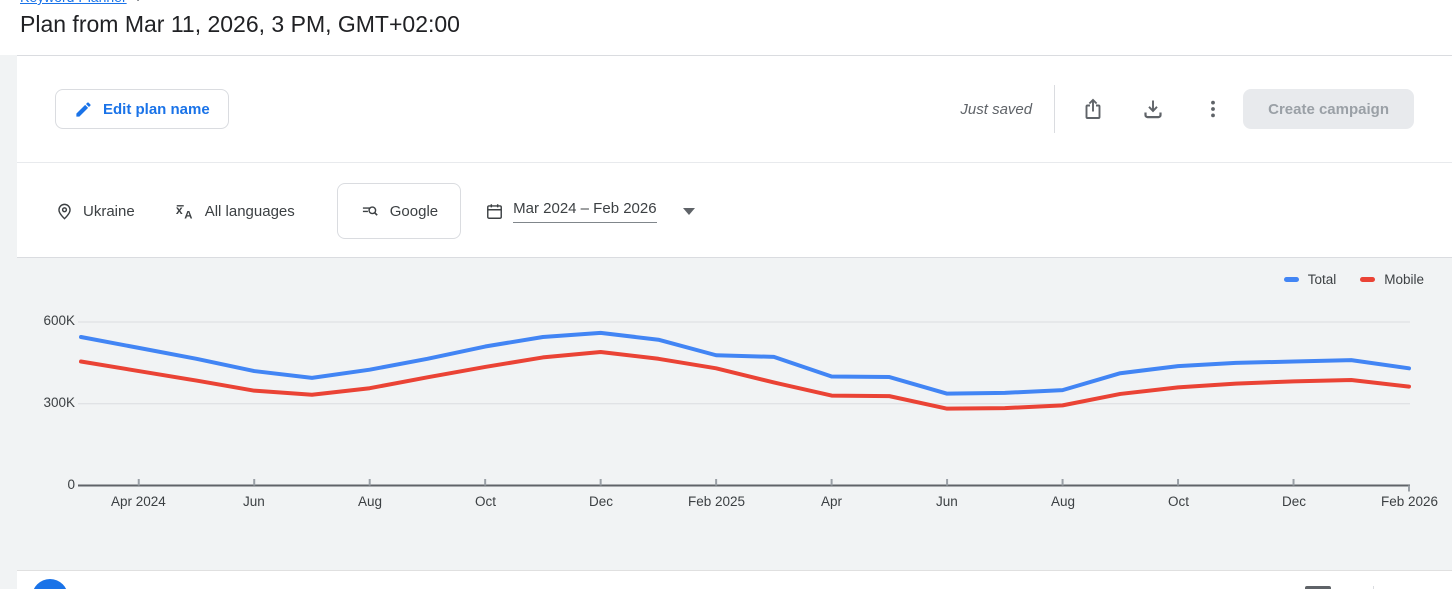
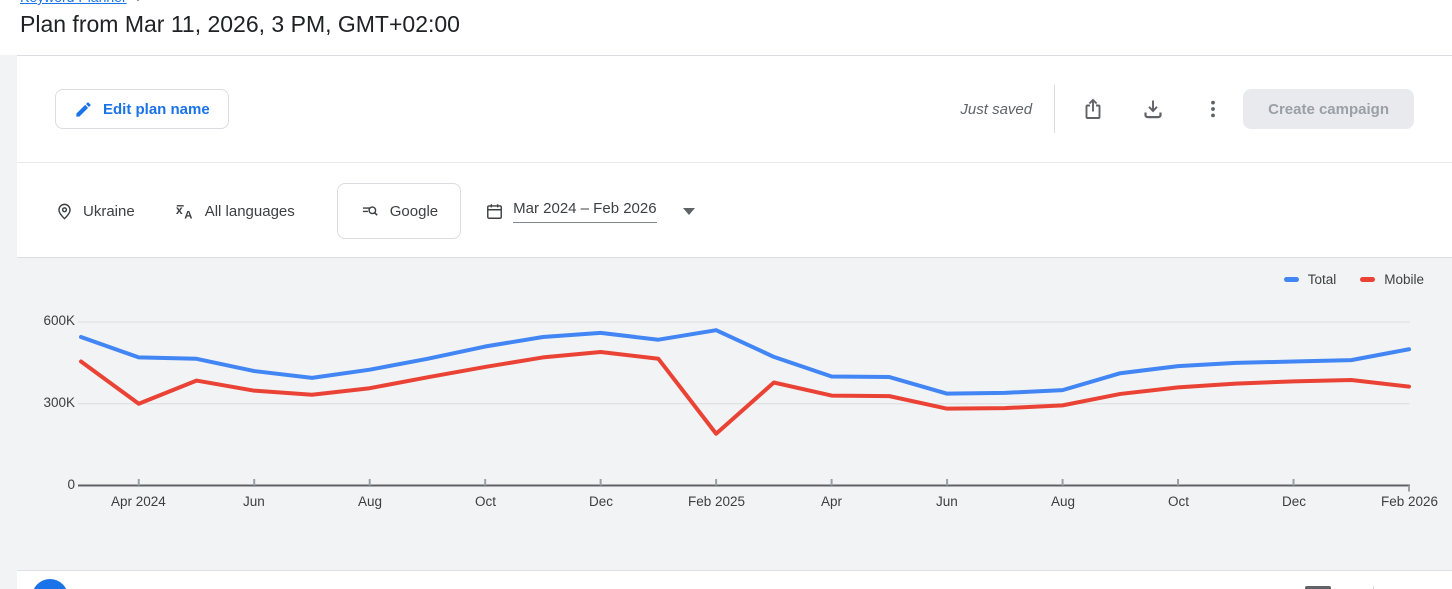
Total/Apr 2024: 500K -> 470K
Mobile/Apr 2024: 420K -> 300K
Total/Feb 2025: 480K -> 570K
Mobile/Feb 2025: 430K -> 190K
Total/Feb 2026: 430K -> 500K
